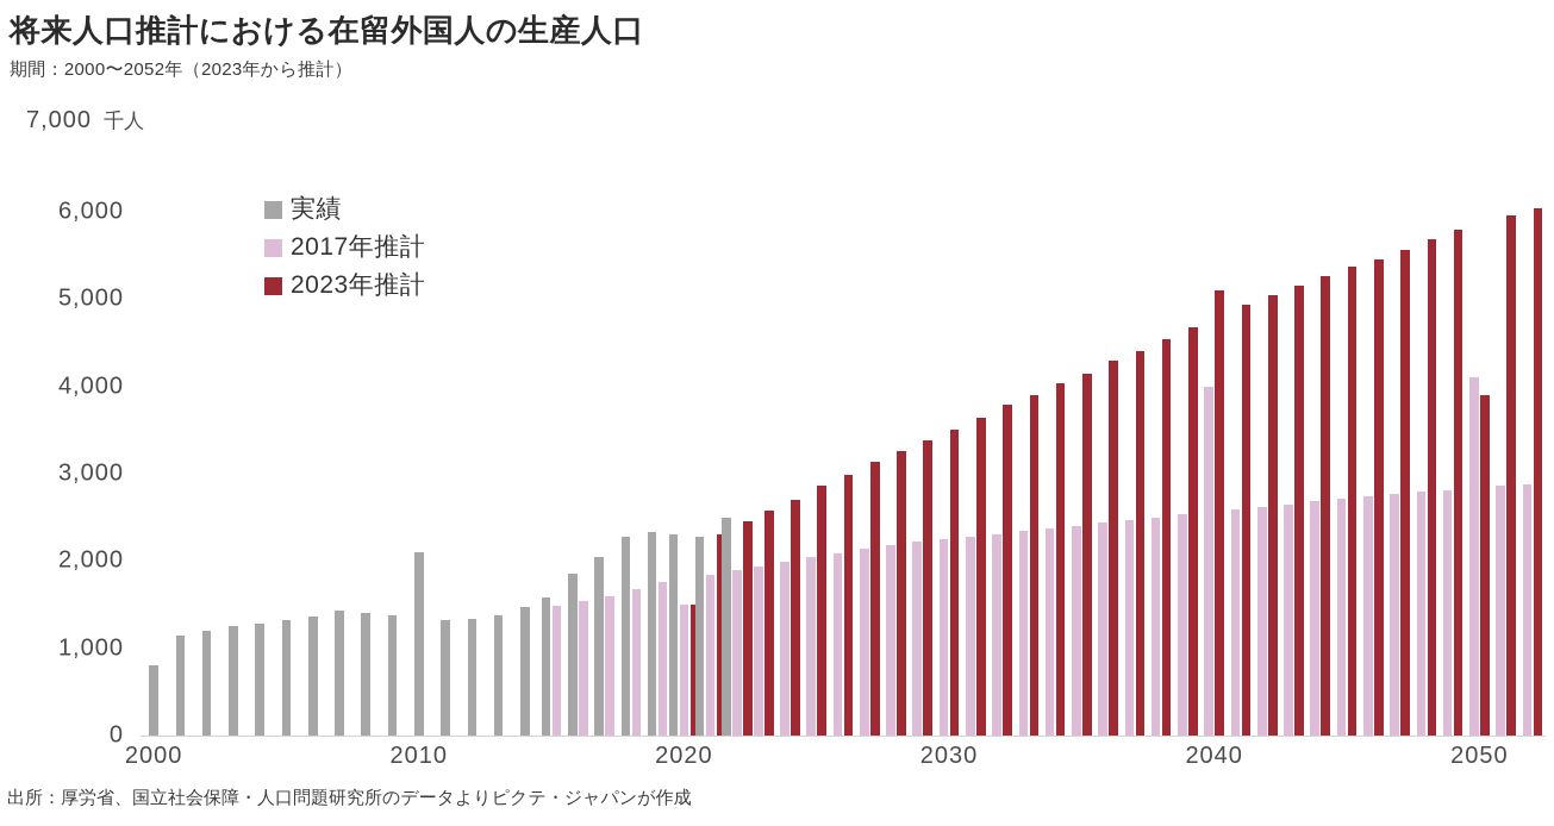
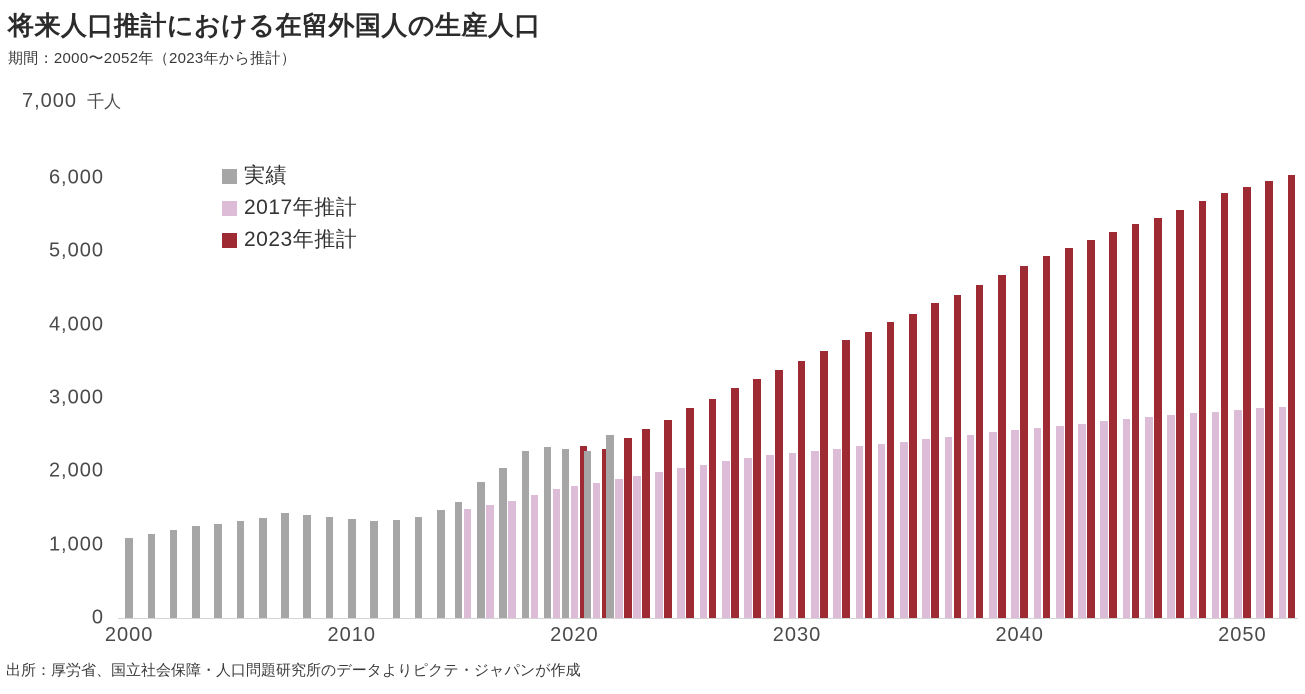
実績/2000: 800 -> 1100
実績/2010: 2100 -> 1400
2017年推計/2020: 1500 -> 1800
2023年推計/2020: 1500 -> 2300
2017年推計/2040: 4000 -> 2600
2023年推計/2040: 5100 -> 4800
2017年推計/2050: 4100 -> 2800
2023年推計/2050: 3900 -> 5900
